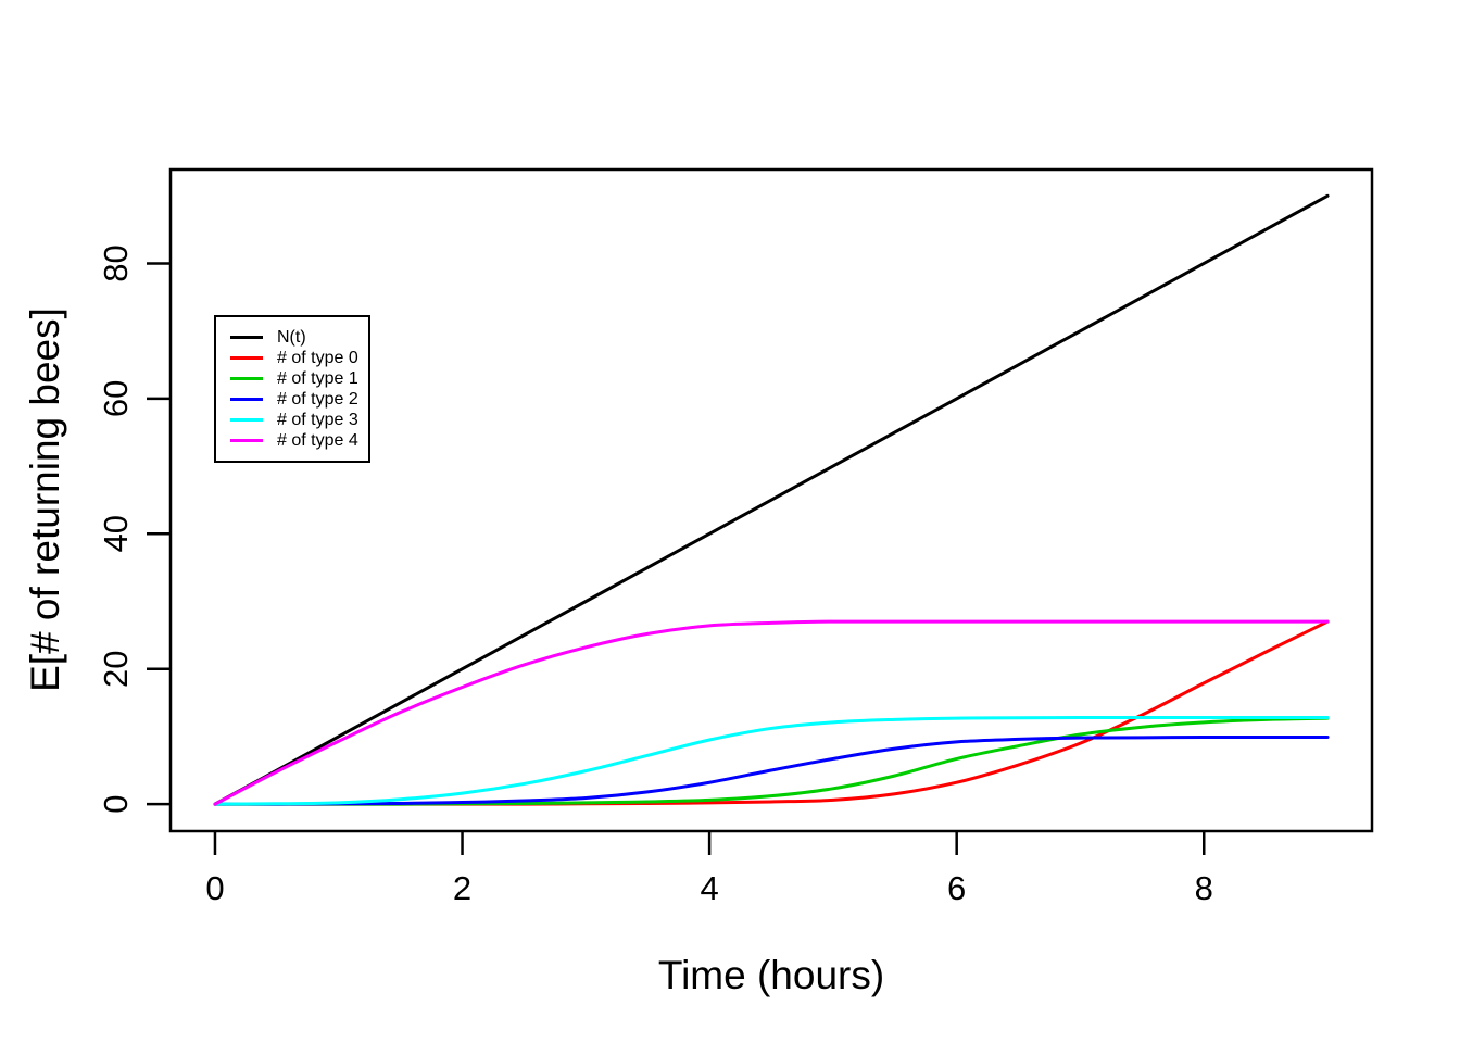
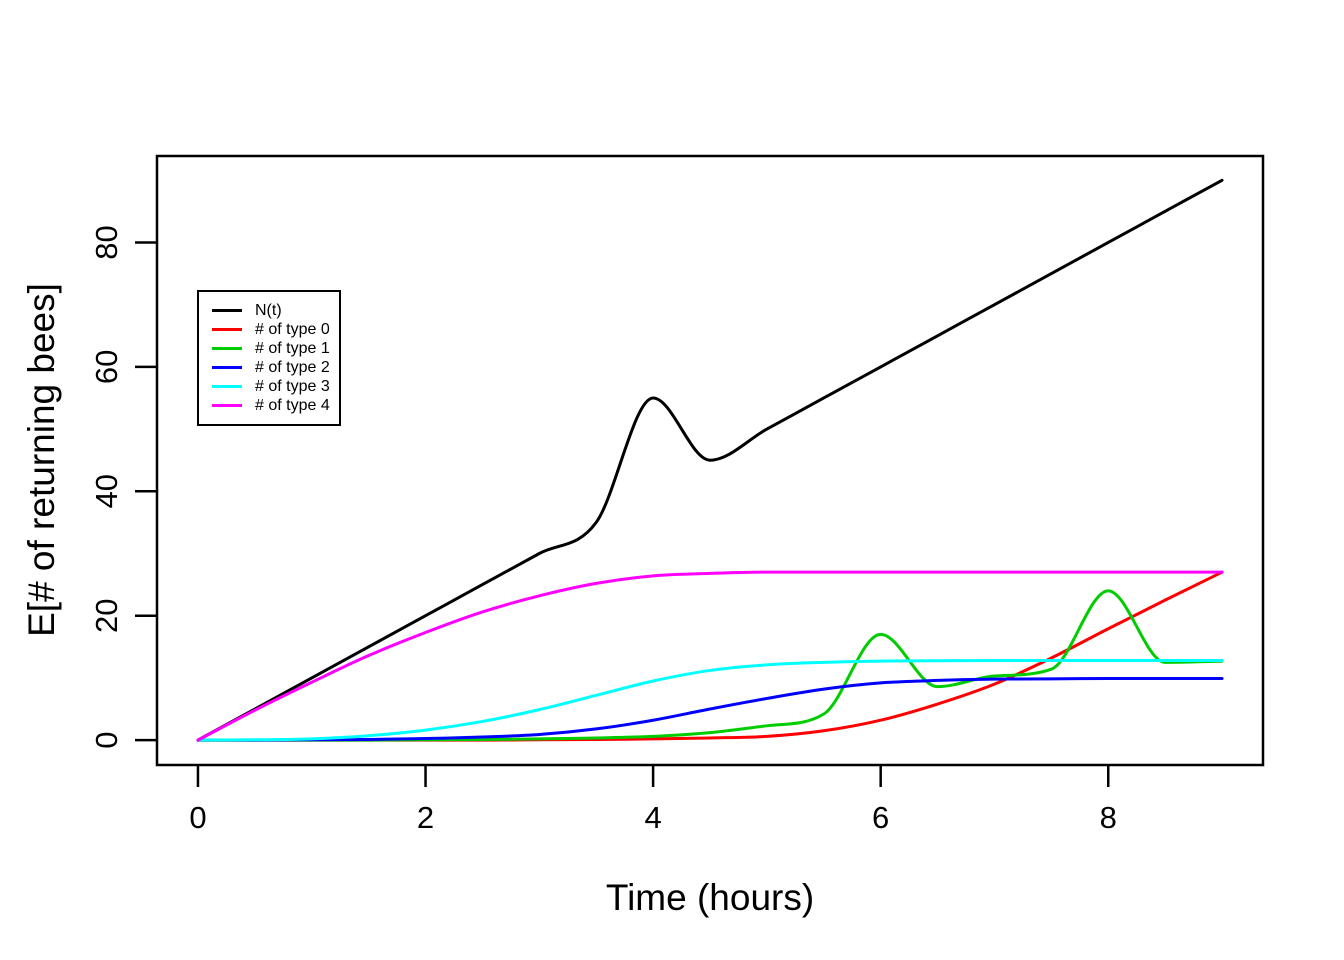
N(t)/4: 40 -> 55
# of type 1/6: 7 -> 17
# of type 1/8: 12 -> 24
